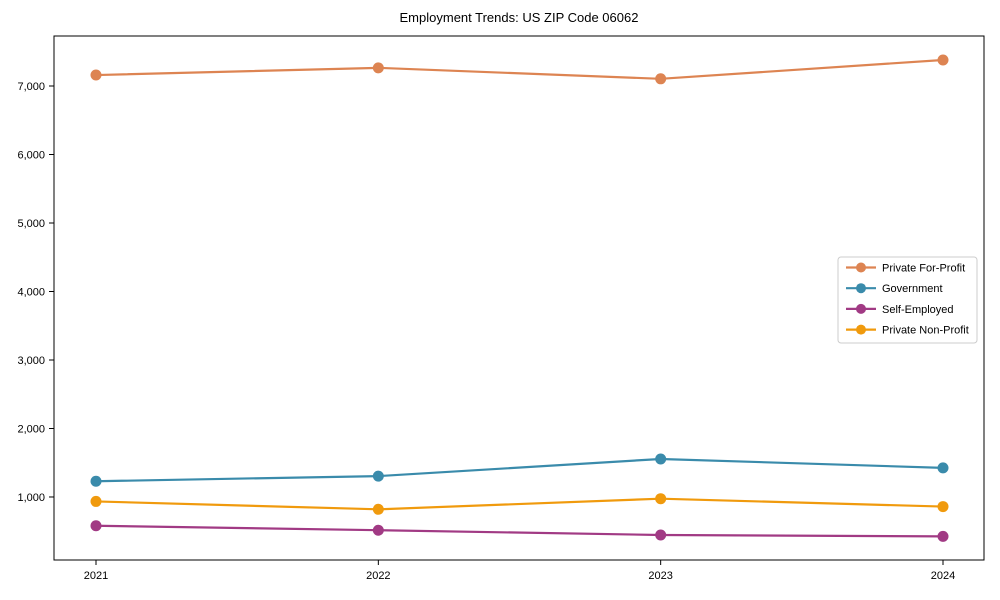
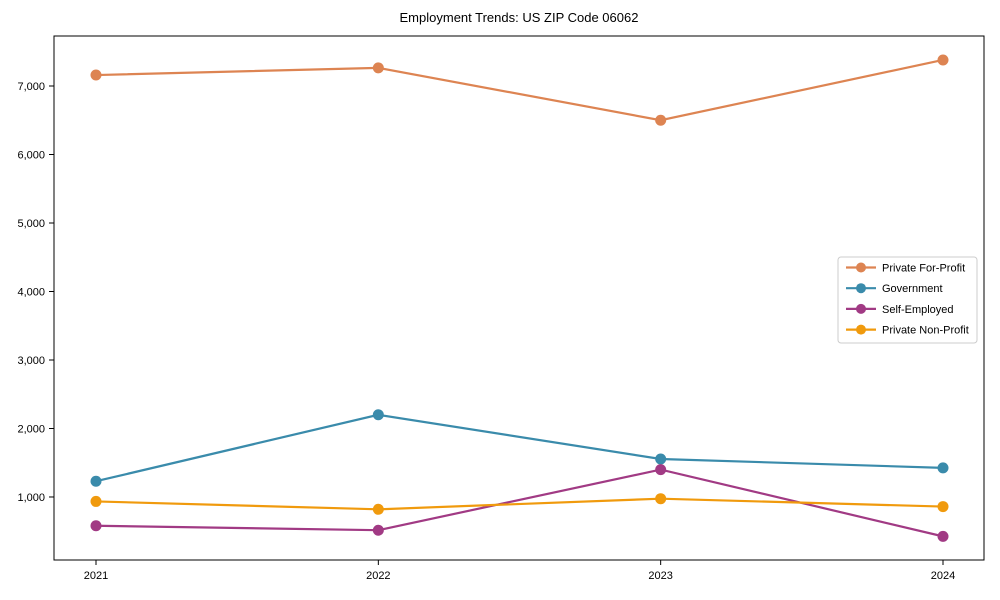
Government/2022: 1300 -> 2200
Private For-Profit/2023: 7100 -> 6500
Self-Employed/2023: 400 -> 1400
